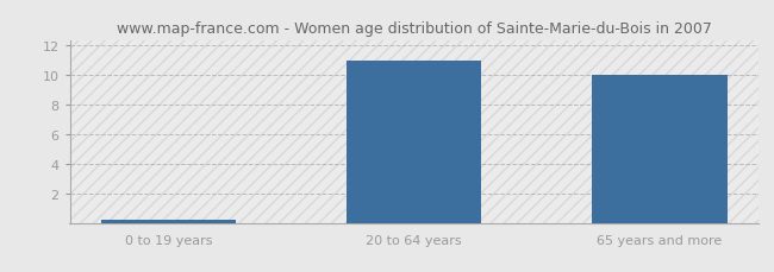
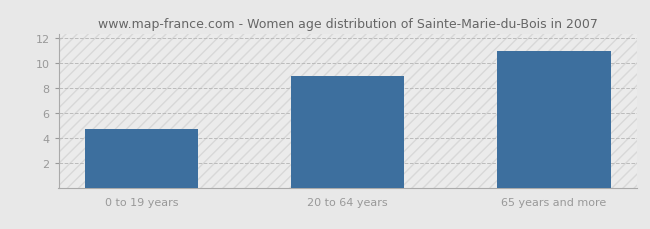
0 to 19 years: 0.2 -> 4.7
20 to 64 years: 11.0 -> 9.0
65 years and more: 10.0 -> 11.0
